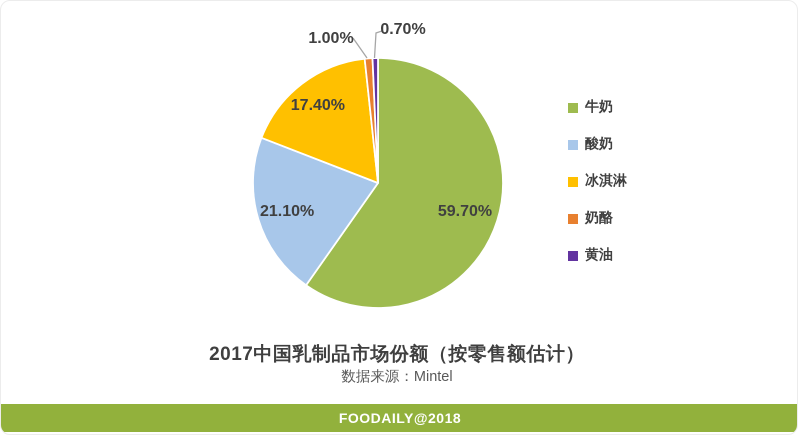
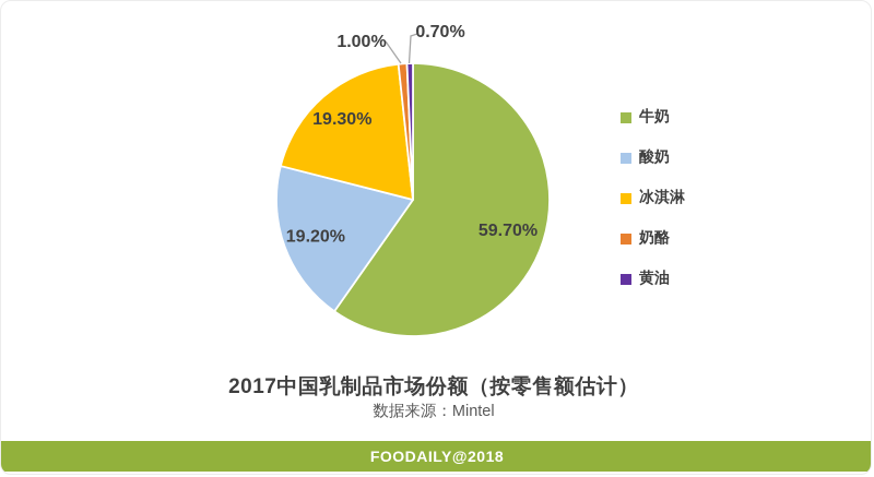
酸奶: 21.10% -> 19.20%
冰淇淋: 17.40% -> 19.30%
